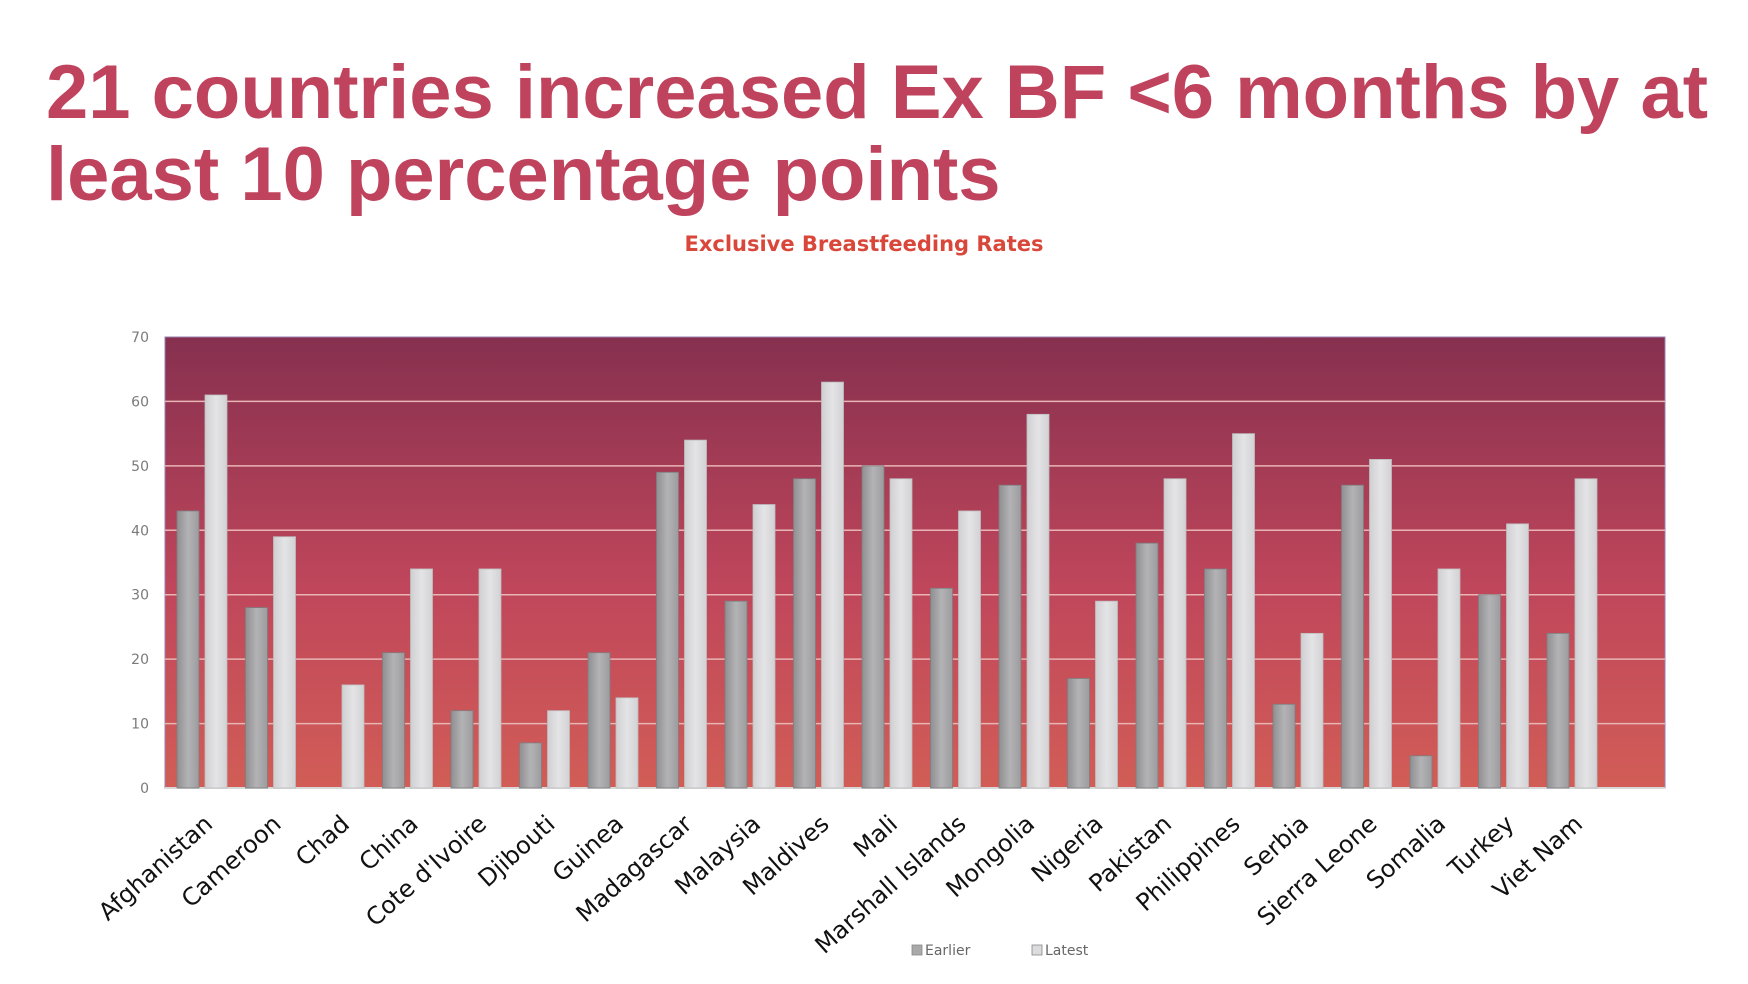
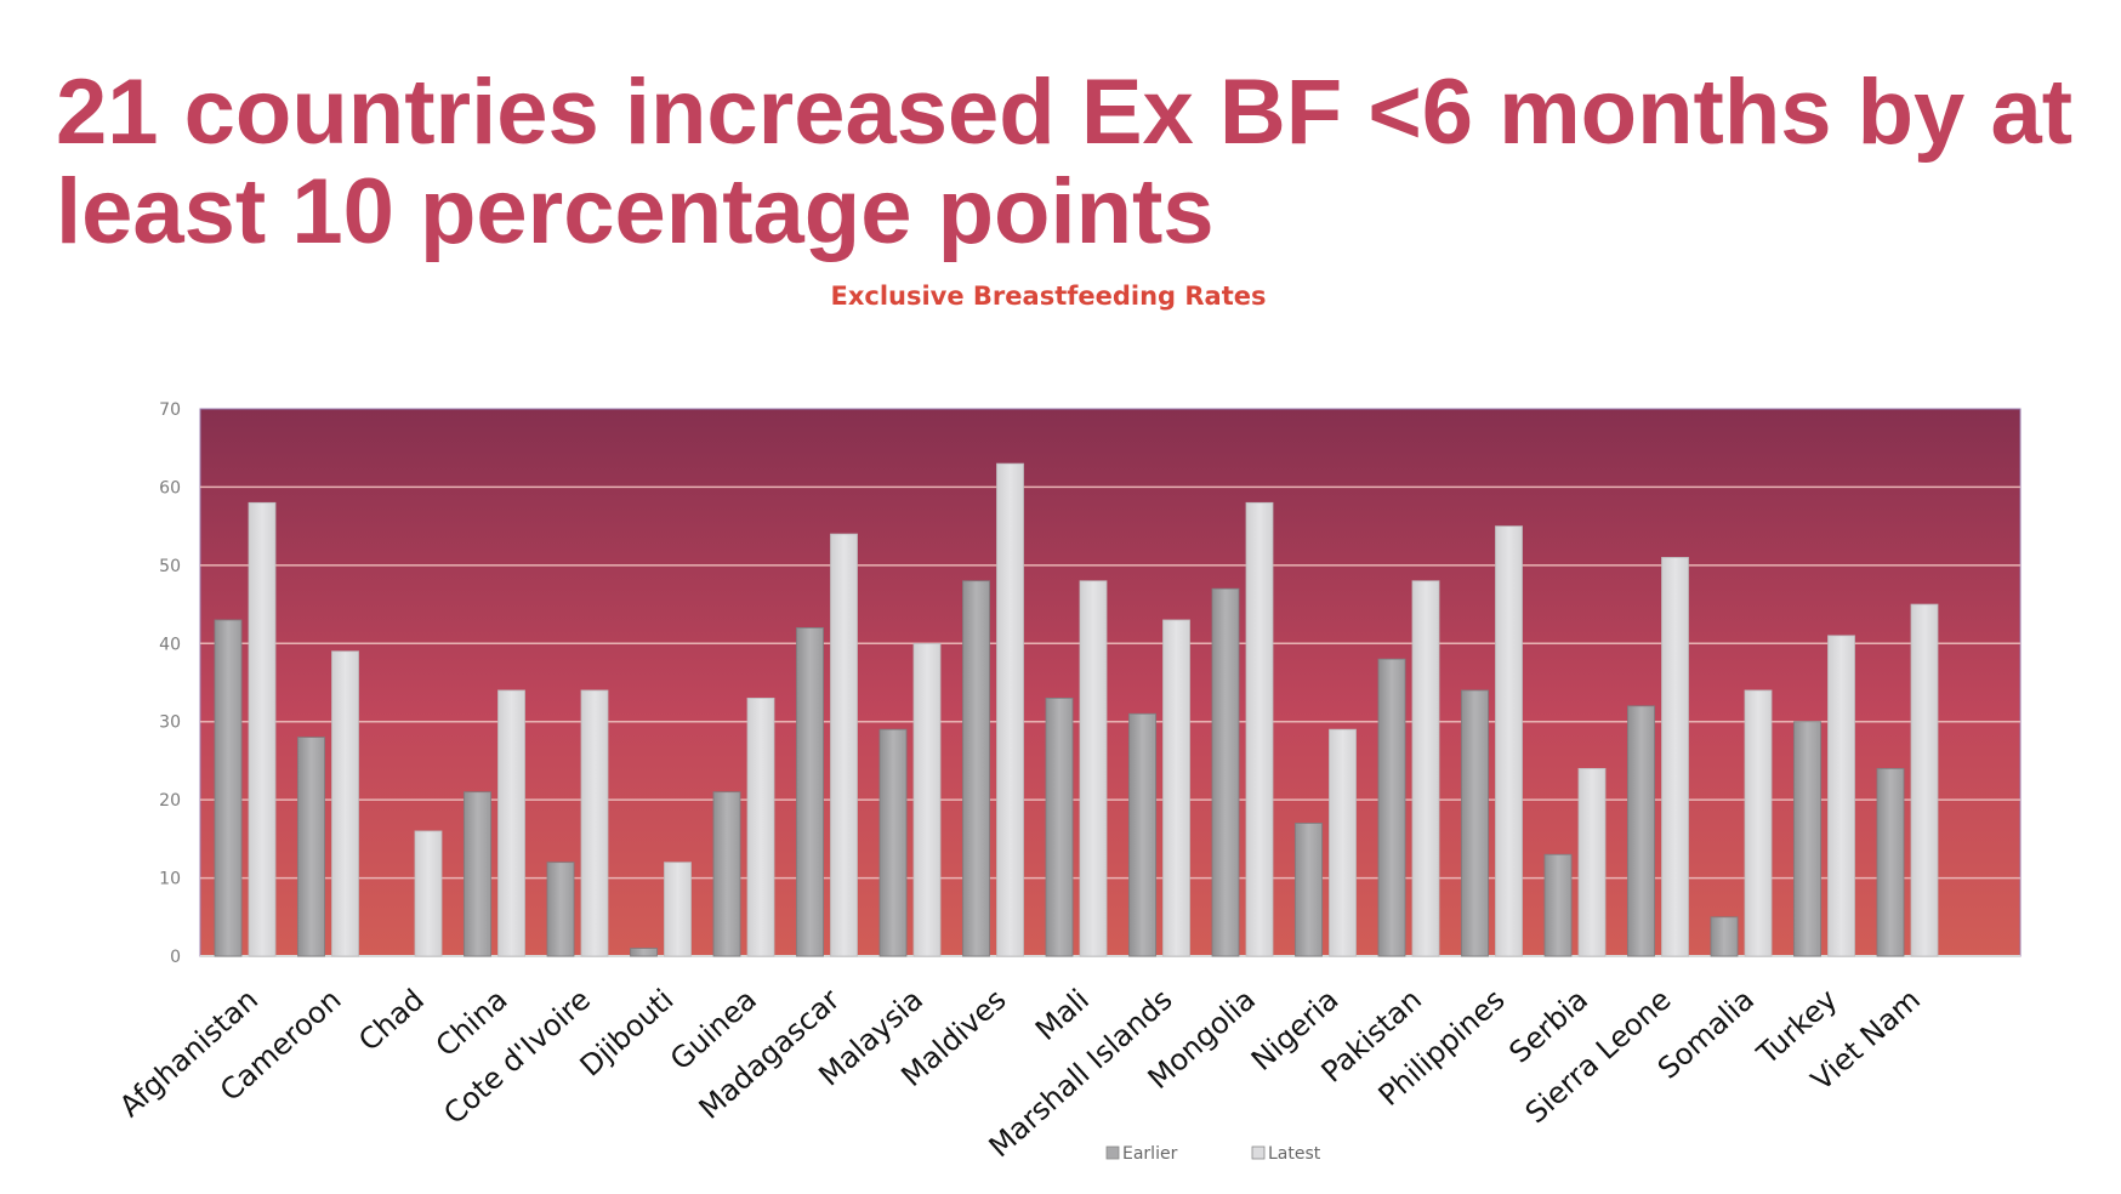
Latest/Afghanistan: 61 -> 58
Earlier/Djibouti: 7 -> 1
Latest/Guinea: 14 -> 33
Earlier/Madagascar: 49 -> 42
Latest/Malaysia: 44 -> 40
Earlier/Mali: 50 -> 33
Earlier/Sierra Leone: 47 -> 32
Latest/Viet Nam: 48 -> 45
